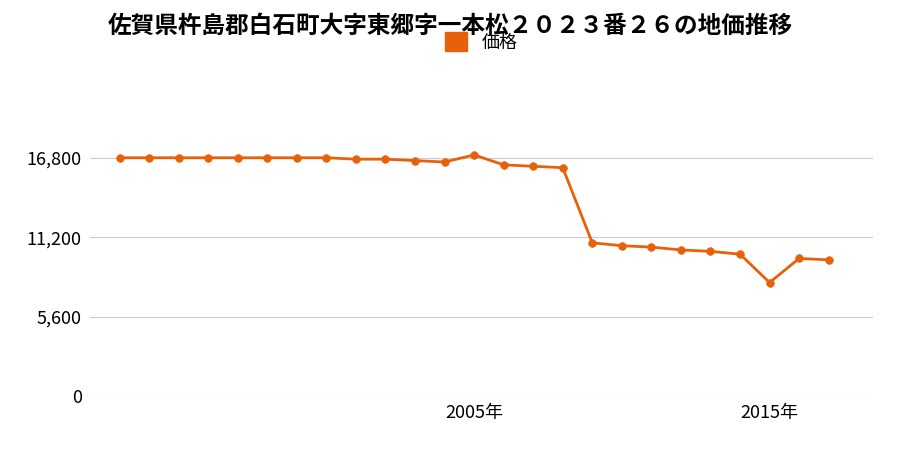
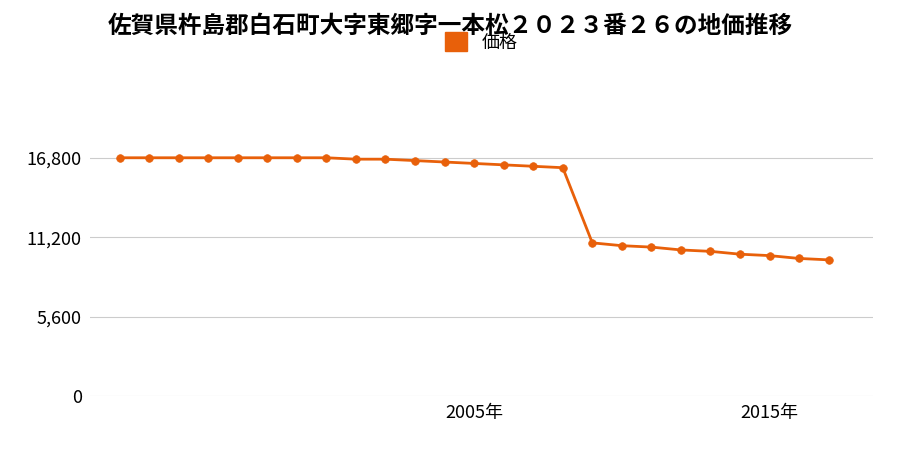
2005年: 17,000 -> 16,400
2015年: 8,000 -> 9,900
